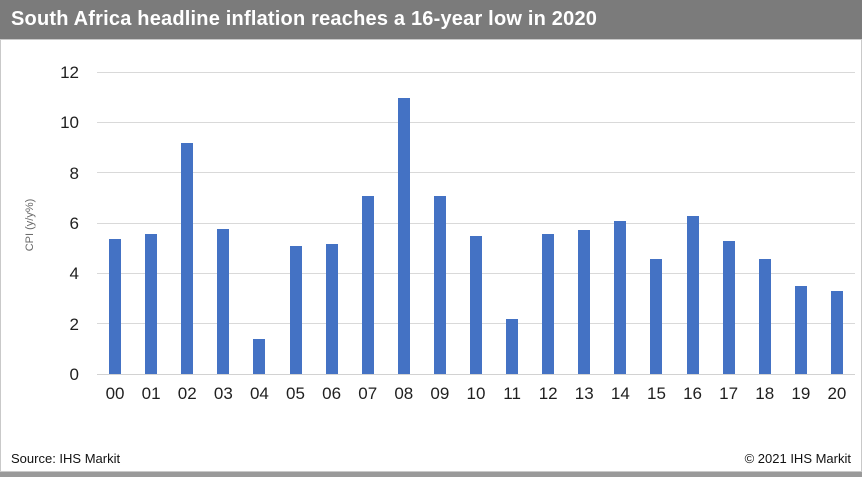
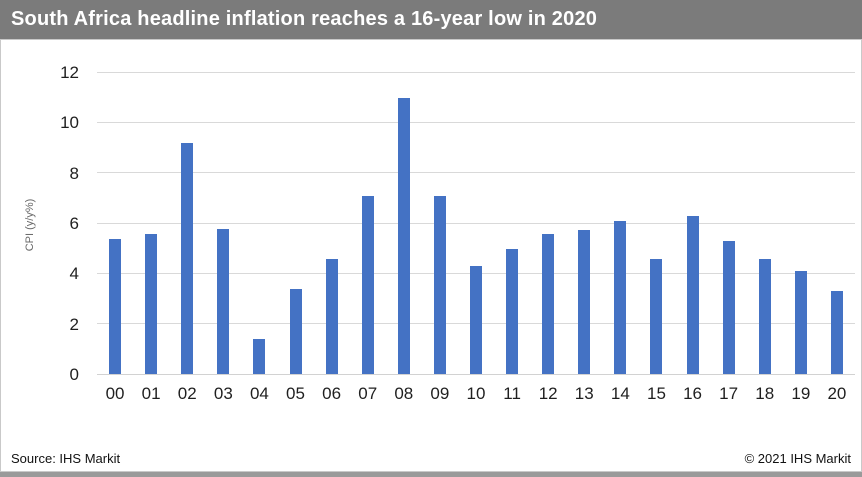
05: 5.1 -> 3.4
06: 5.2 -> 4.6
10: 5.5 -> 4.3
11: 2.2 -> 5.0
19: 3.5 -> 4.1
